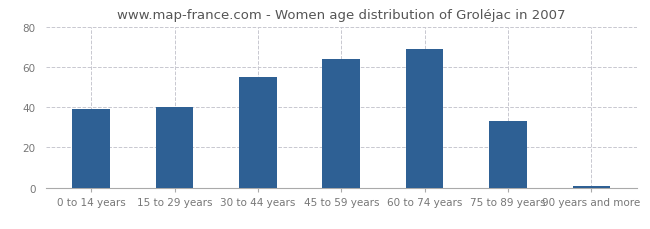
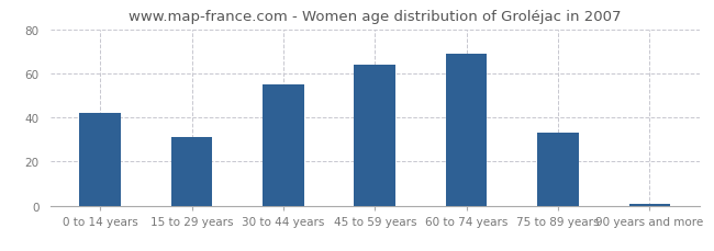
0 to 14 years: 39 -> 42
15 to 29 years: 40 -> 31
